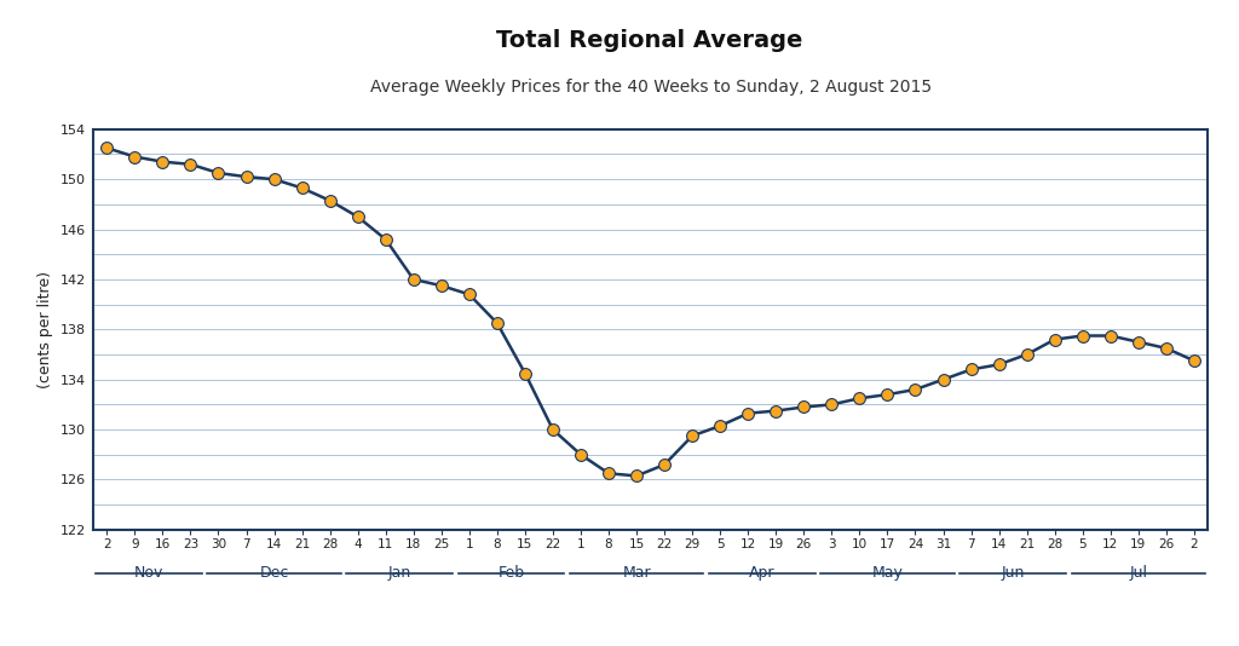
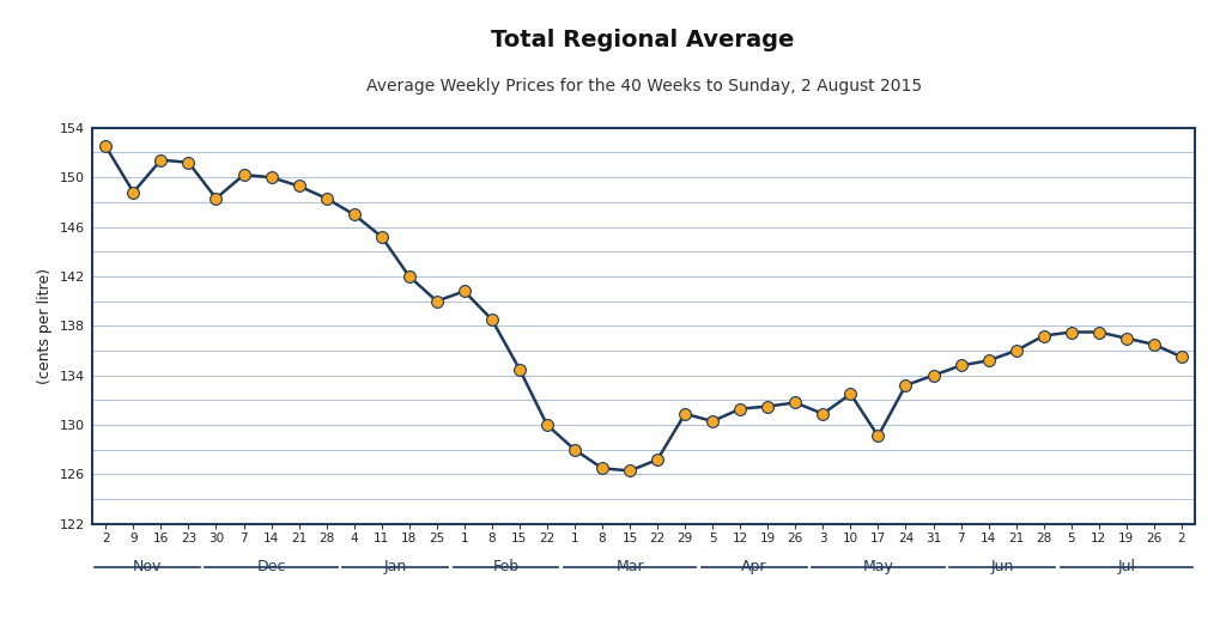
9: 151.8 -> 148.8
30: 150.5 -> 148.3
25: 141.5 -> 140.0
29: 129.5 -> 130.9
3: 132.0 -> 130.9
17: 132.8 -> 129.1
